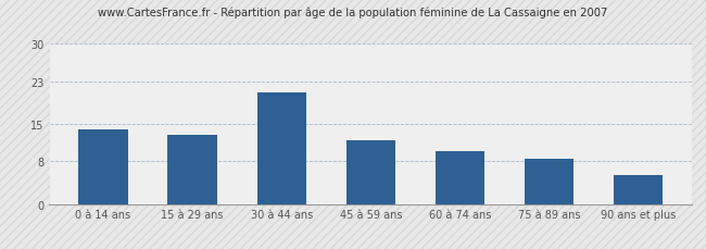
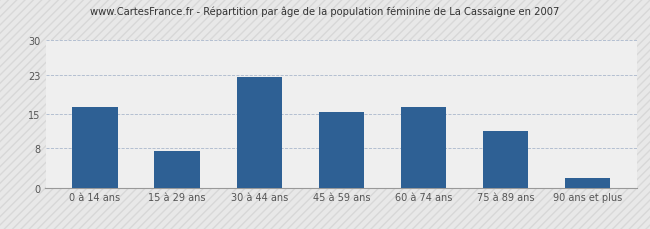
0 à 14 ans: 14.0 -> 16.5
15 à 29 ans: 13.0 -> 7.5
30 à 44 ans: 21.0 -> 22.5
45 à 59 ans: 12.0 -> 15.5
60 à 74 ans: 10.0 -> 16.5
75 à 89 ans: 8.5 -> 11.5
90 ans et plus: 5.5 -> 2.0
